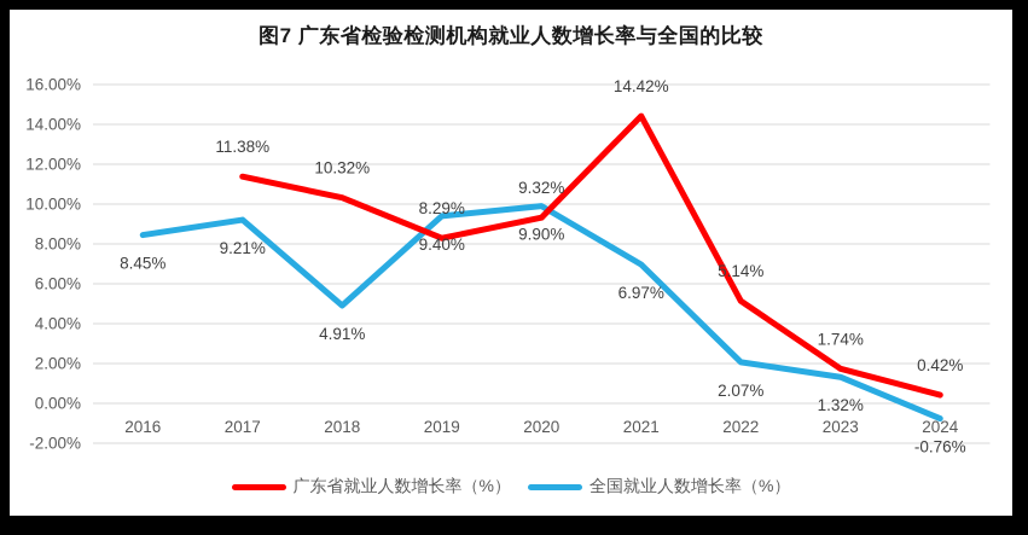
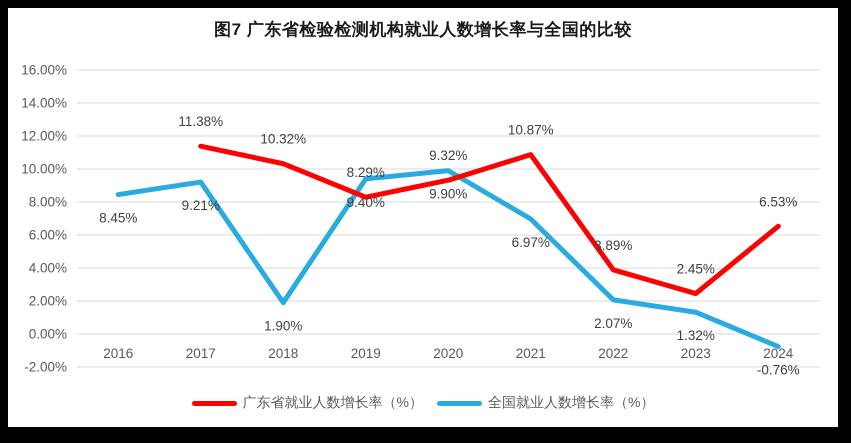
全国就业人数增长率（%）/2018: 4.91% -> 1.90%
广东省就业人数增长率（%）/2021: 14.42% -> 10.87%
广东省就业人数增长率（%）/2022: 5.14% -> 3.89%
广东省就业人数增长率（%）/2023: 1.74% -> 2.45%
广东省就业人数增长率（%）/2024: 0.42% -> 6.53%
